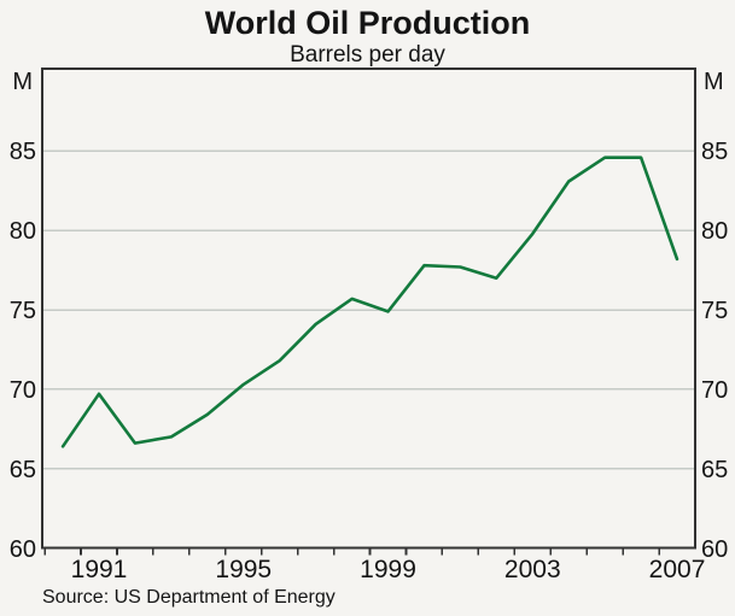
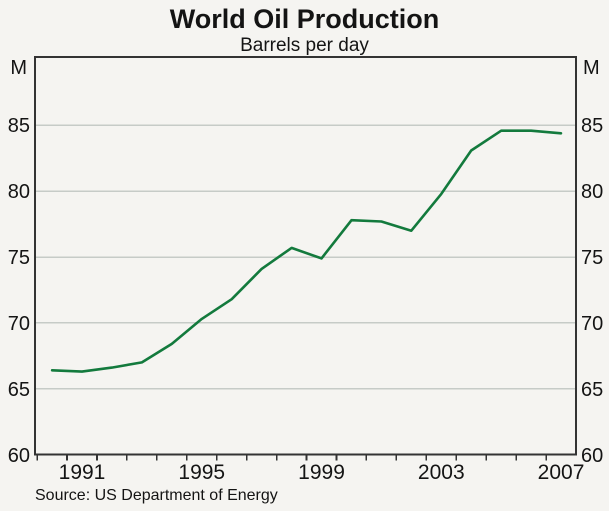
1991: 69.7 -> 66.3
2007: 78.2 -> 84.4
